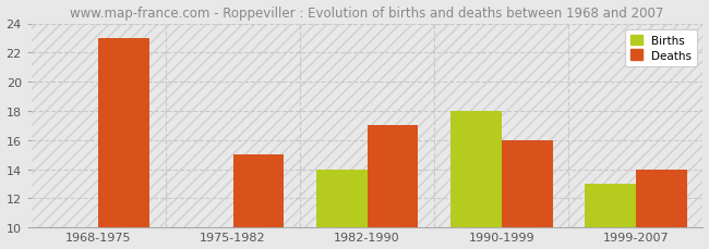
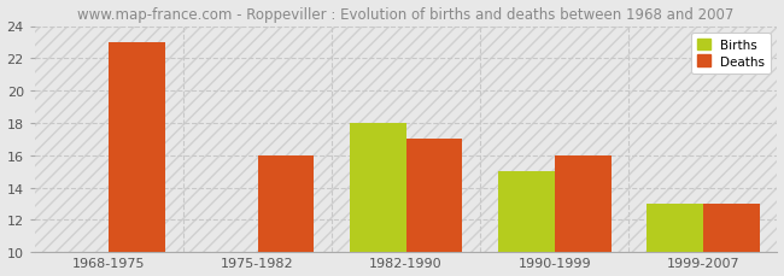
Deaths/1975-1982: 15 -> 16
Births/1982-1990: 14 -> 18
Births/1990-1999: 18 -> 15
Deaths/1999-2007: 14 -> 13
